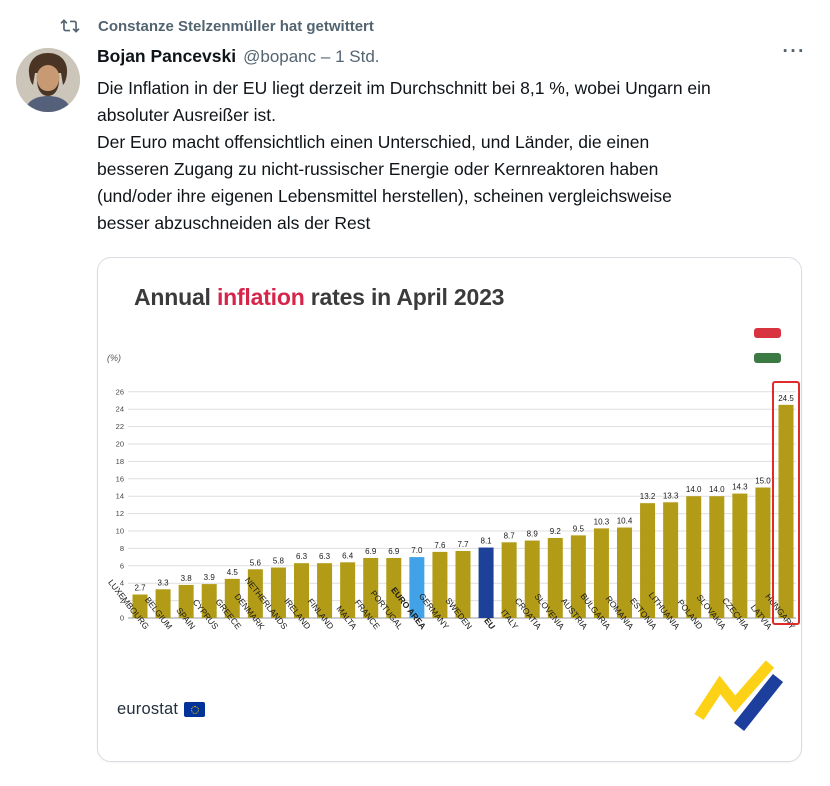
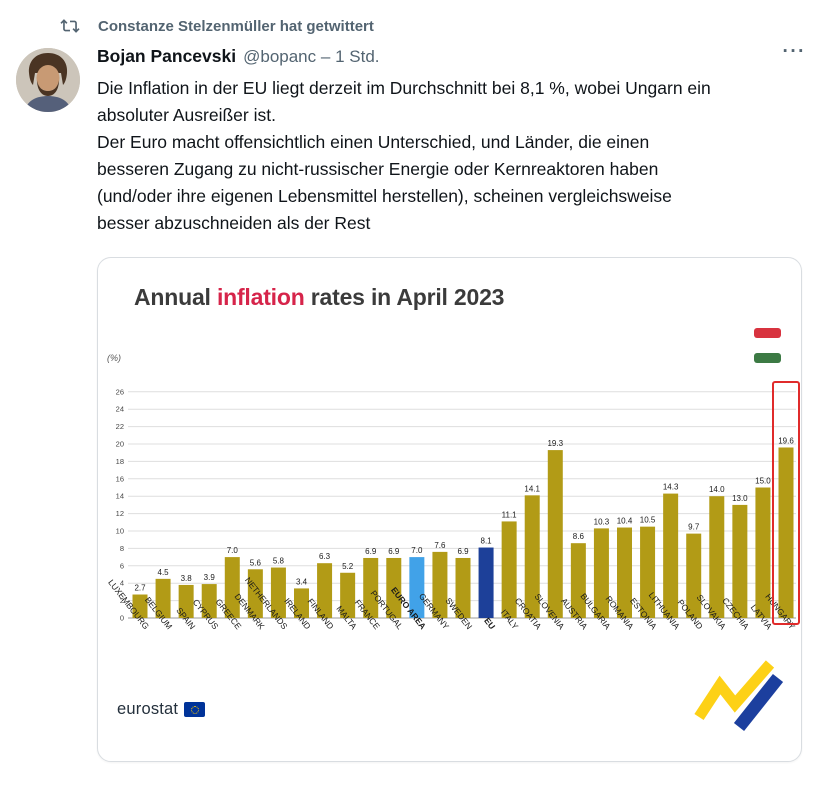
BELGIUM: 3.3 -> 4.5
GREECE: 4.5 -> 7.0
IRELAND: 6.3 -> 3.4
MALTA: 6.4 -> 5.2
SWEDEN: 7.7 -> 6.9
ITALY: 8.7 -> 11.1
CROATIA: 8.9 -> 14.1
SLOVENIA: 9.2 -> 19.3
AUSTRIA: 9.5 -> 8.6
ESTONIA: 13.2 -> 10.5
LITHUANIA: 13.3 -> 14.3
POLAND: 14.0 -> 9.7
CZECHIA: 14.3 -> 13.0
HUNGARY: 24.5 -> 19.6
